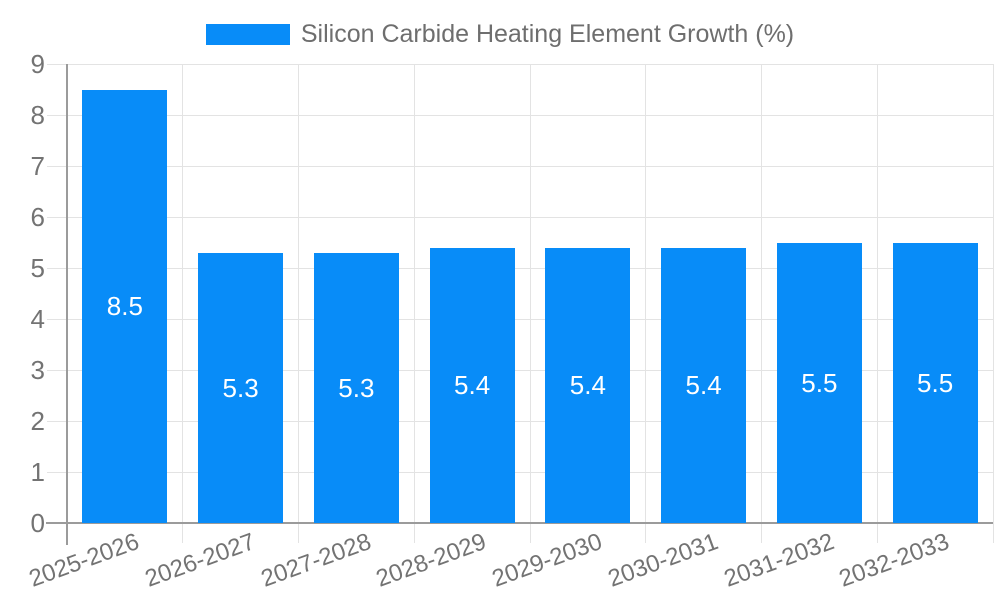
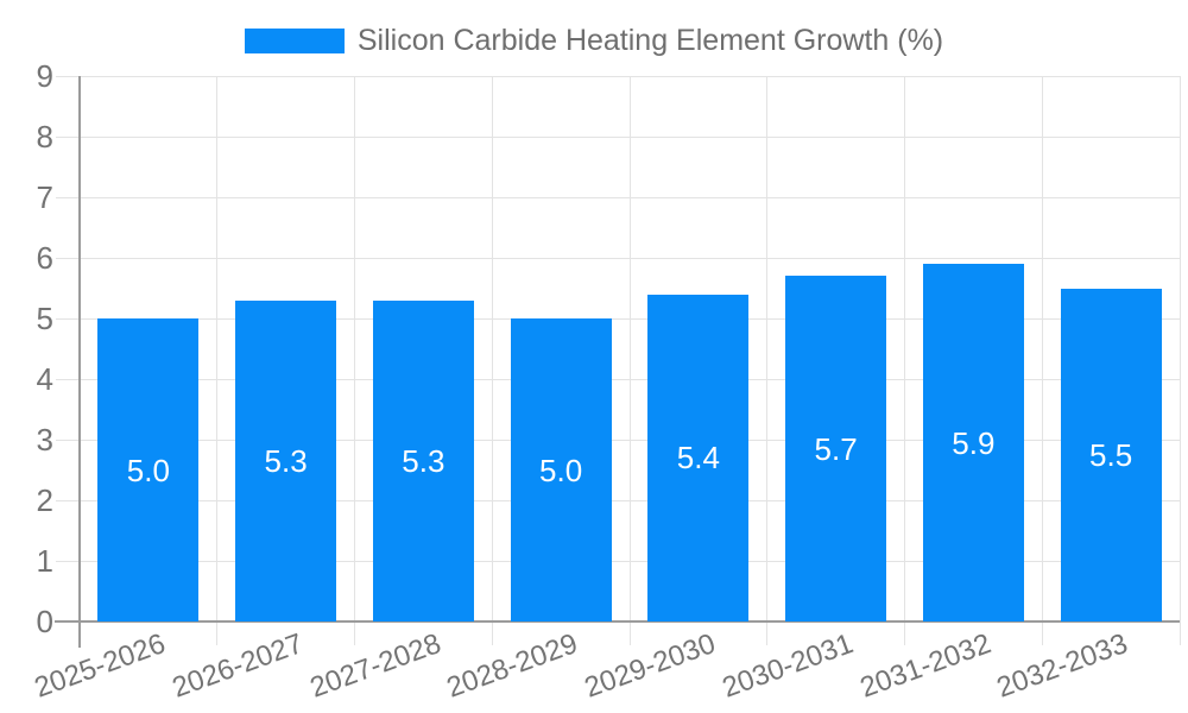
2025-2026: 8.5 -> 5.0
2028-2029: 5.4 -> 5.0
2030-2031: 5.4 -> 5.7
2031-2032: 5.5 -> 5.9
